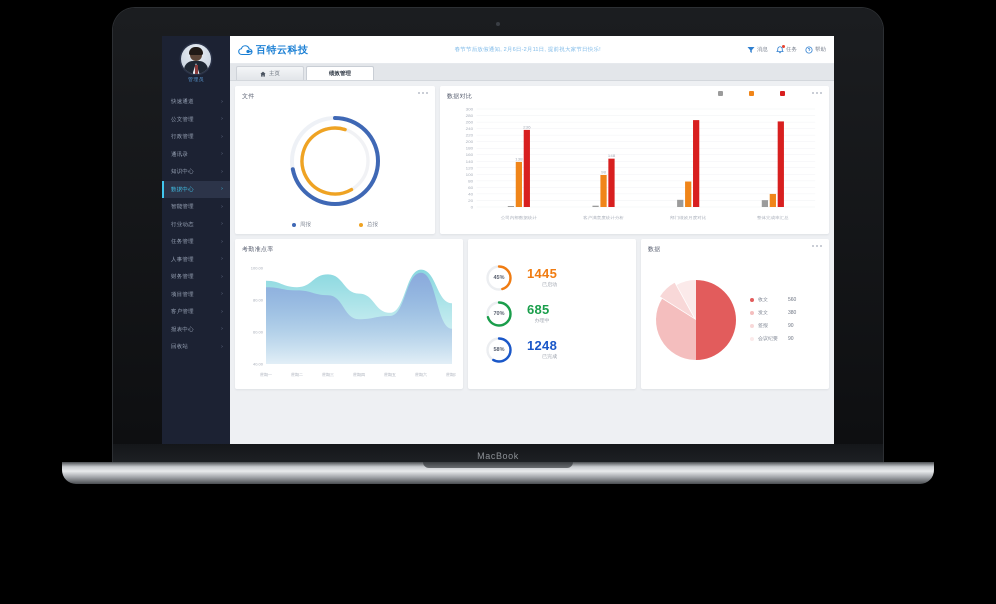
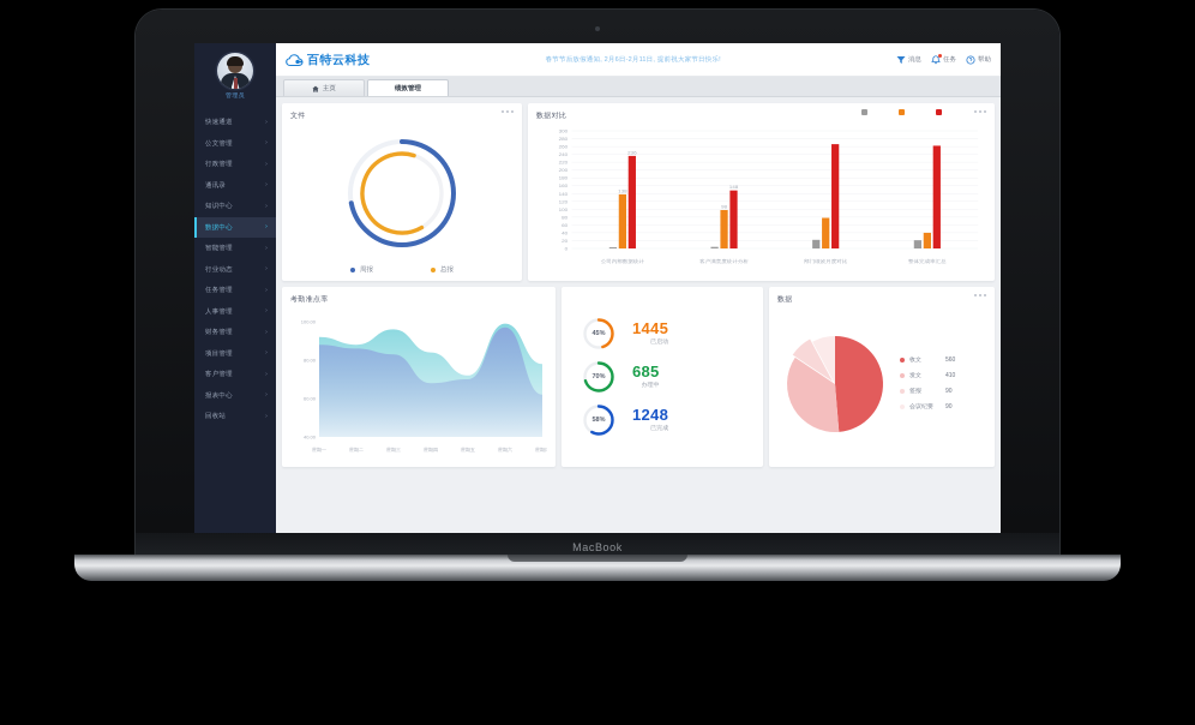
数据/发文: 380 -> 410
